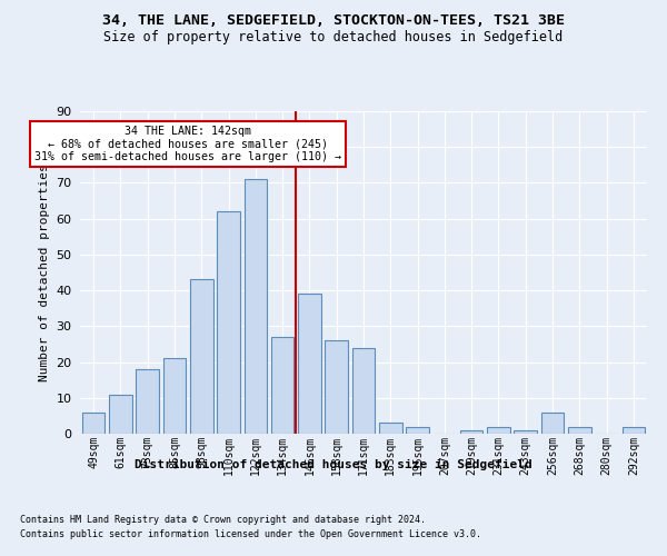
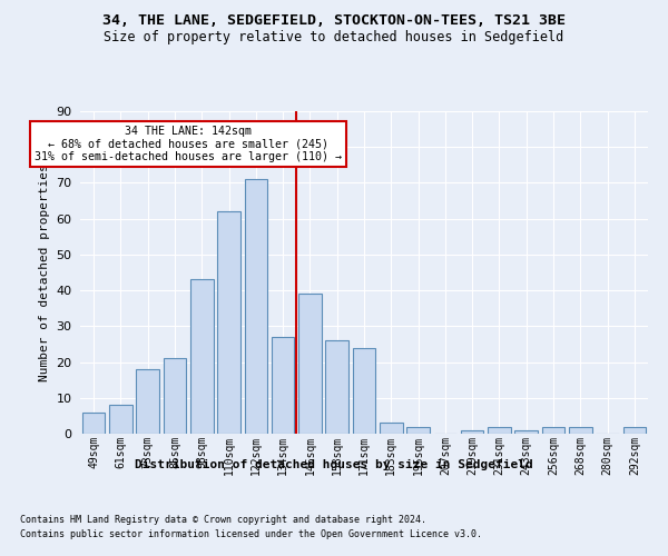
61sqm: 11 -> 8
256sqm: 6 -> 2
